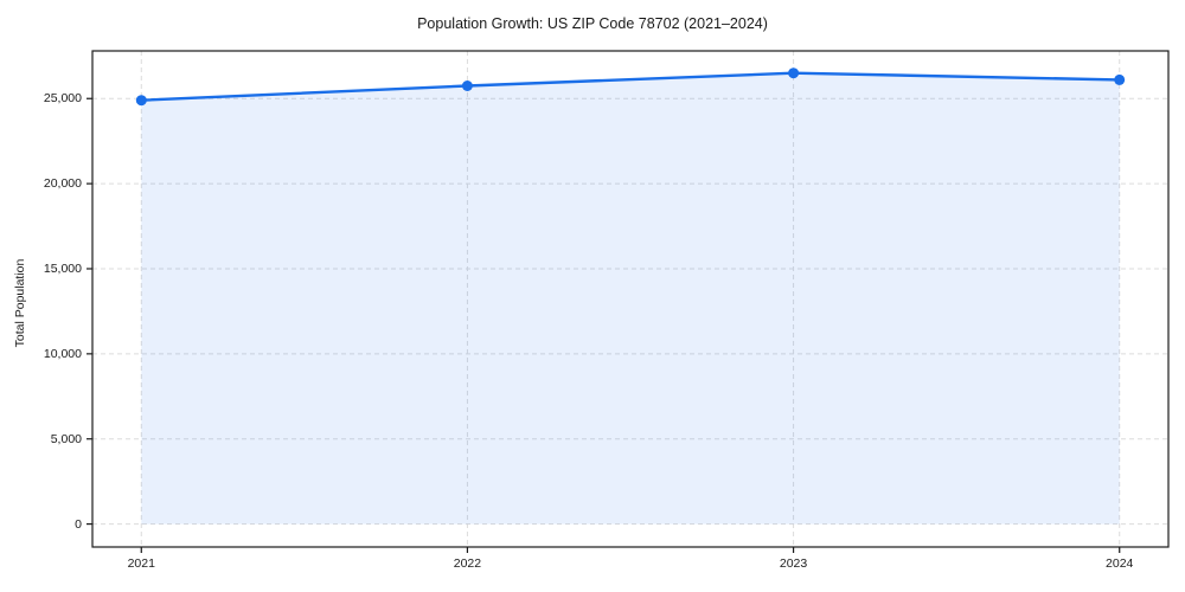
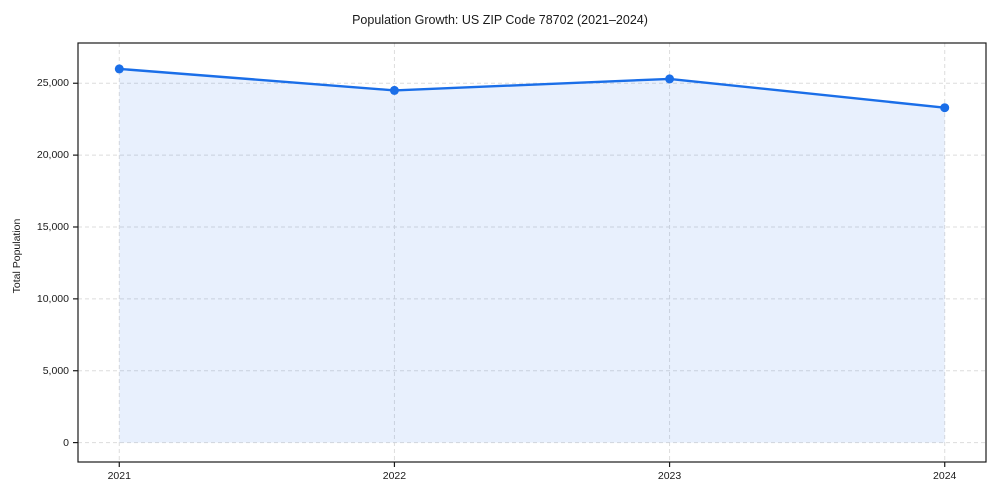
2021: 24900 -> 26000
2022: 25800 -> 24500
2023: 26500 -> 25300
2024: 26100 -> 23300
